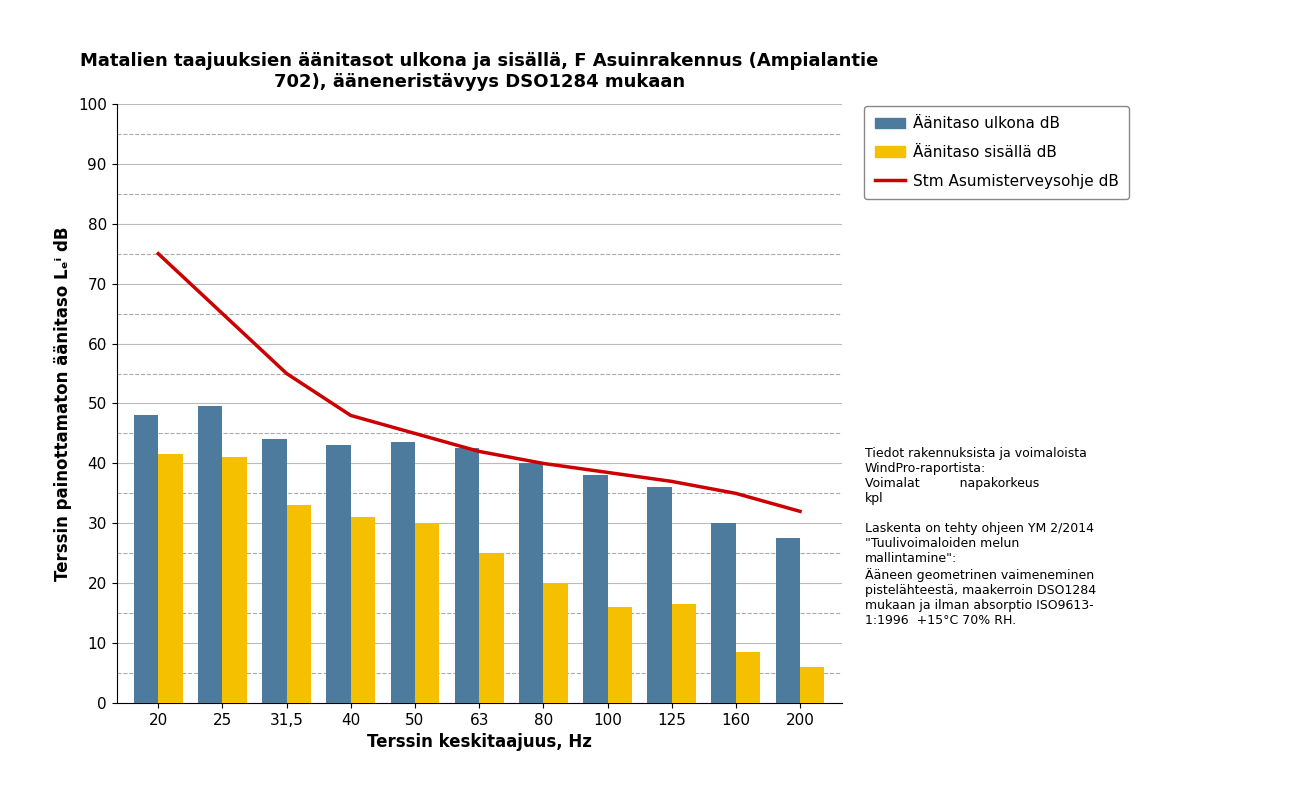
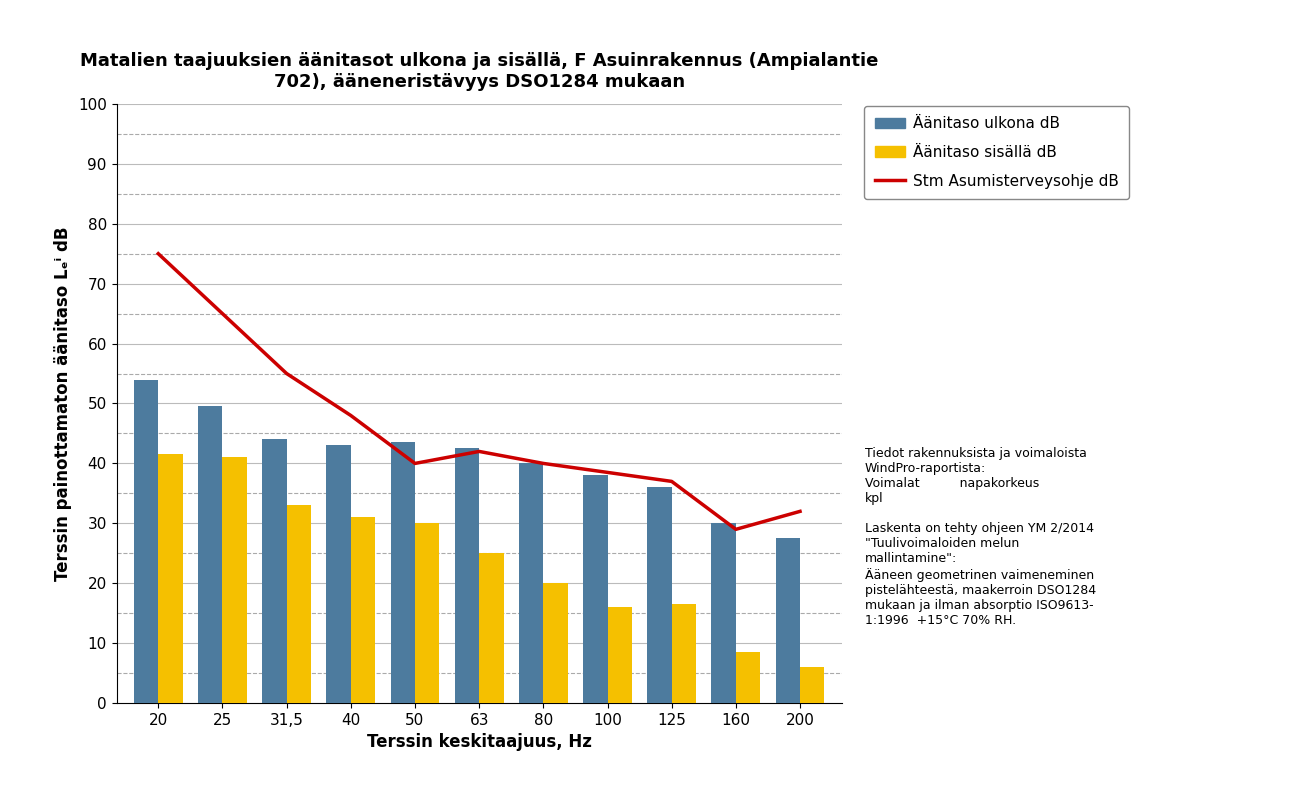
Äänitaso ulkona dB/20: 48.0 -> 54.0
Stm Asumisterveysohje dB/50: 45.0 -> 40.0
Stm Asumisterveysohje dB/160: 35.0 -> 29.0
